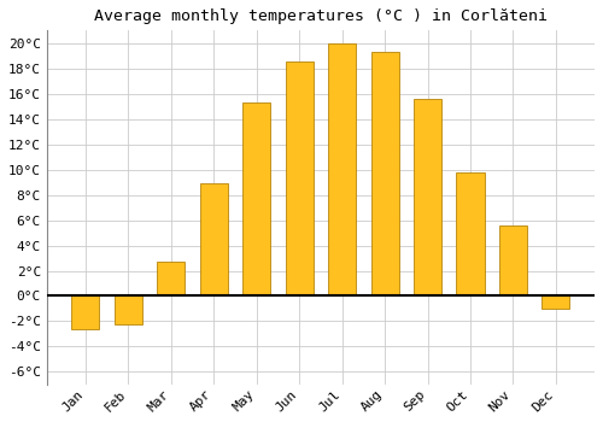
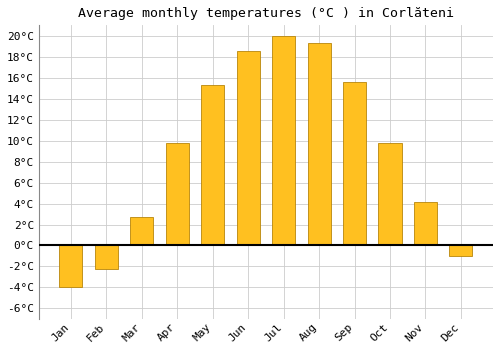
Jan: -2.6°C -> -4.0°C
Apr: 8.9°C -> 9.8°C
Nov: 5.6°C -> 4.1°C
